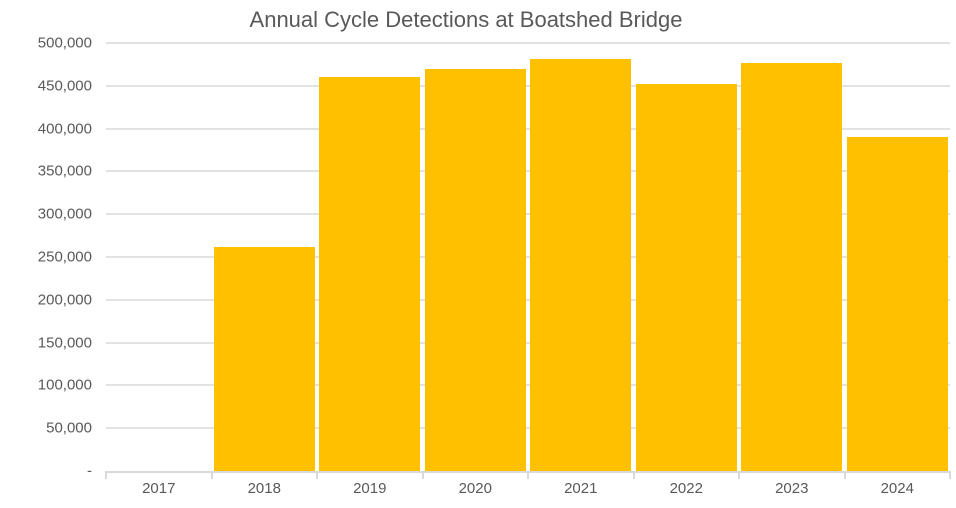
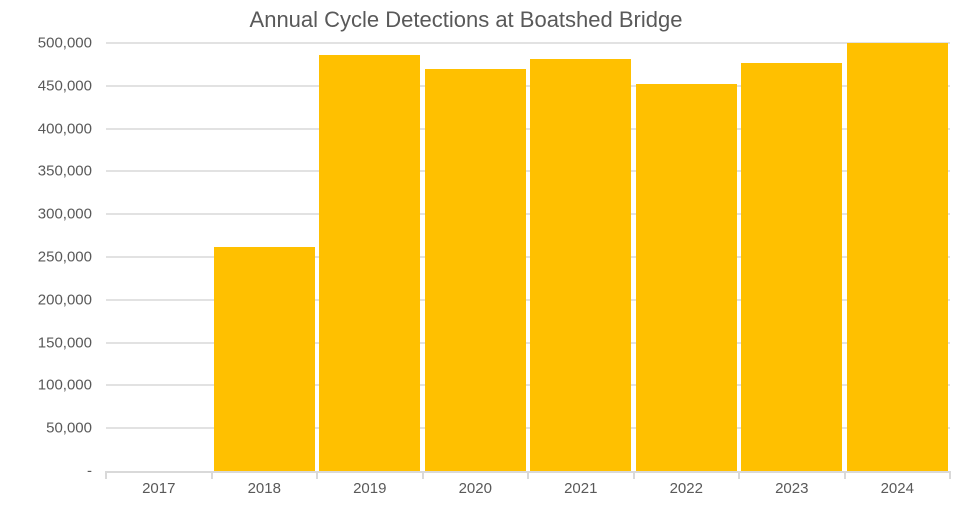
2019: 460000 -> 490000
2024: 390000 -> 500000
